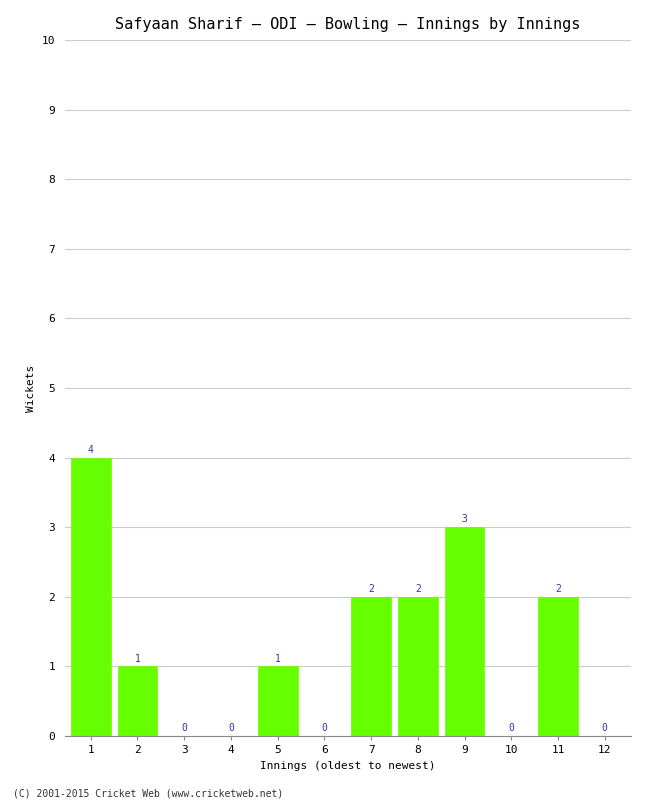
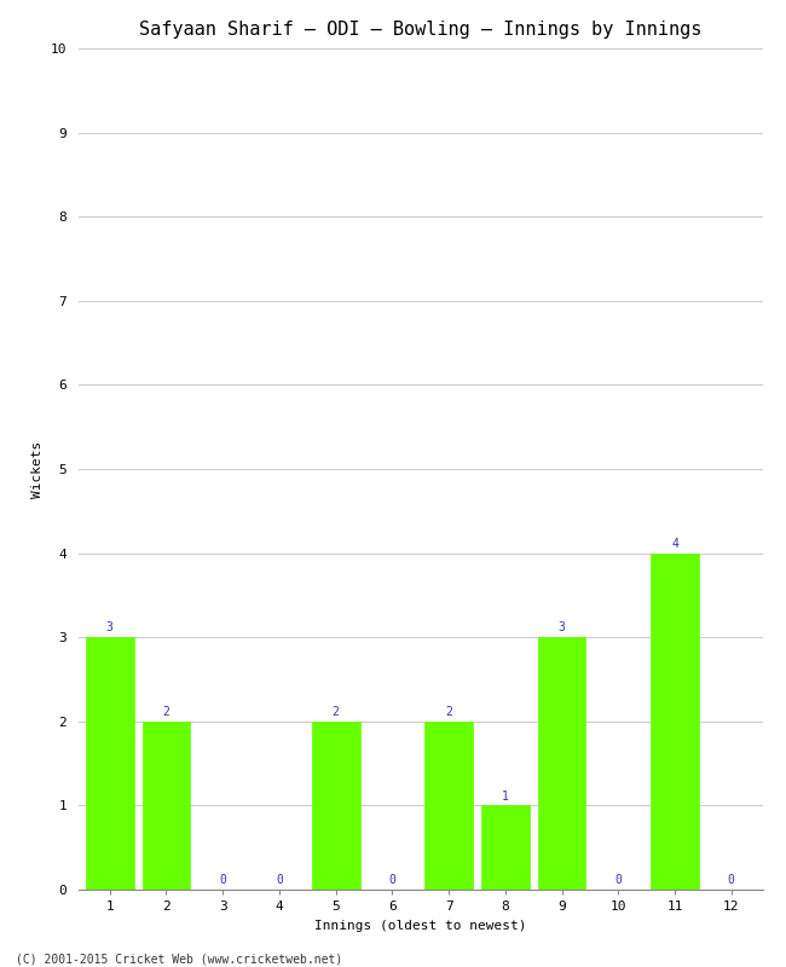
1: 4 -> 3
2: 1 -> 2
5: 1 -> 2
8: 2 -> 1
11: 2 -> 4
